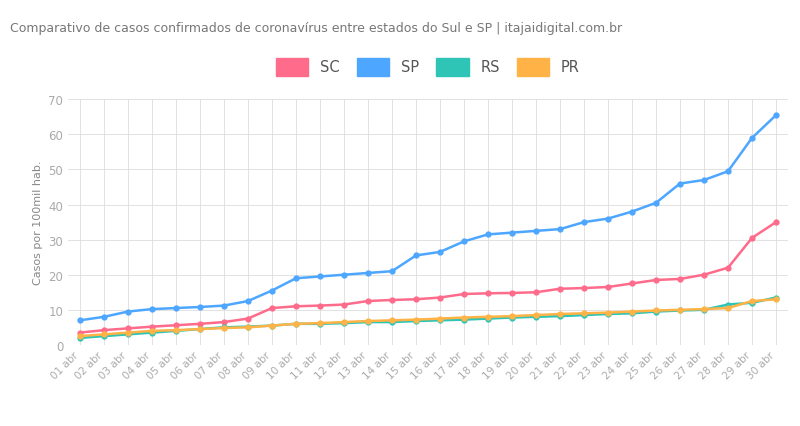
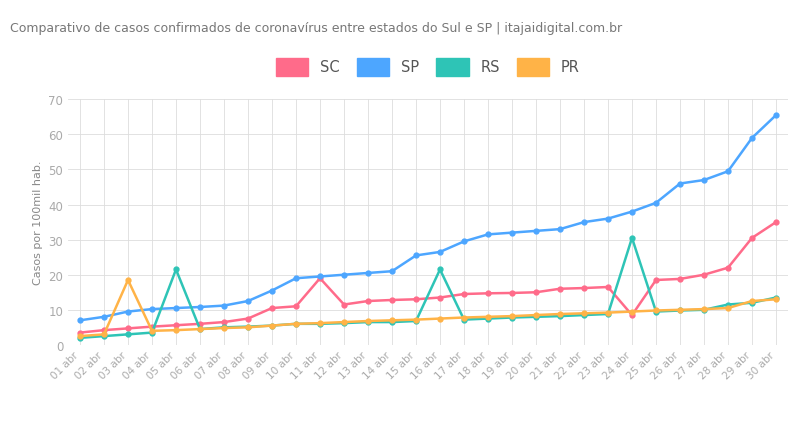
PR/03 abr: 3.5 -> 18.5
RS/05 abr: 4.0 -> 21.5
SC/11 abr: 11.2 -> 19.0
RS/16 abr: 7.0 -> 21.5
SC/24 abr: 17.5 -> 8.5
RS/24 abr: 9.0 -> 30.5
